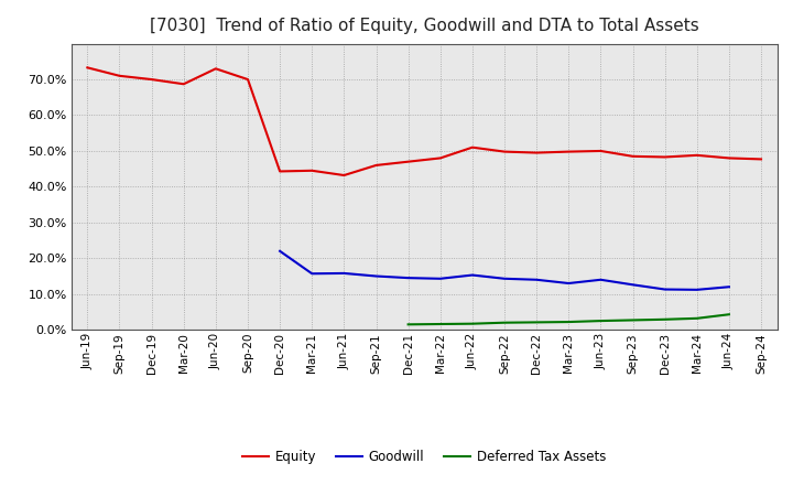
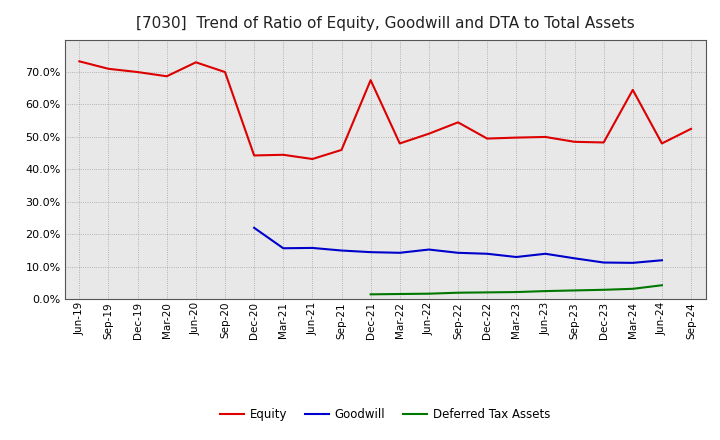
Equity/Dec-21: 47.0% -> 67.5%
Equity/Sep-22: 49.8% -> 54.5%
Equity/Mar-24: 48.8% -> 64.5%
Equity/Sep-24: 47.7% -> 52.5%
